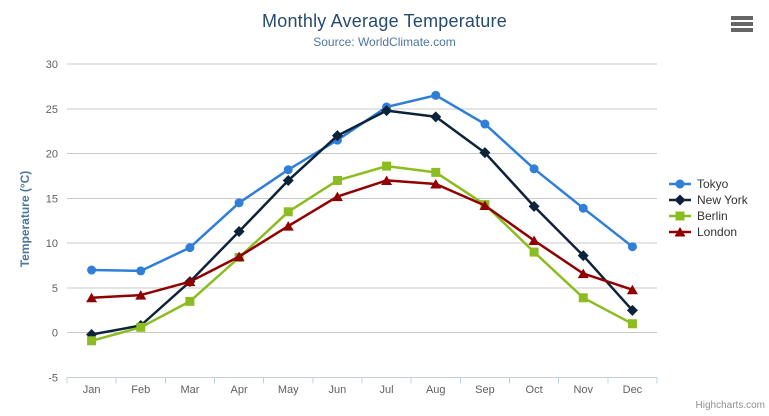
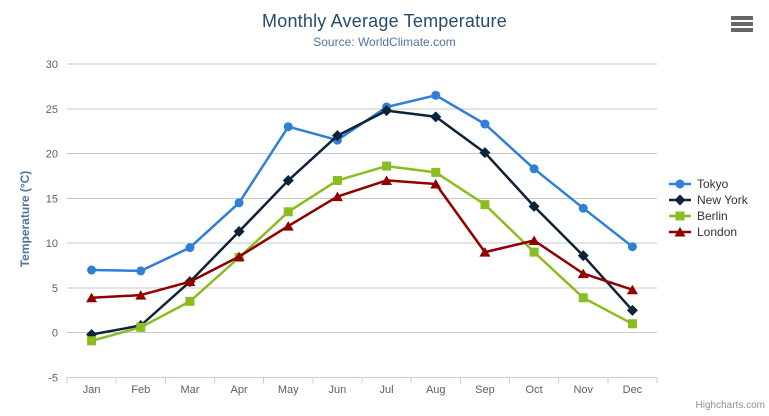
Tokyo/May: 18 -> 23
London/Sep: 14 -> 9
